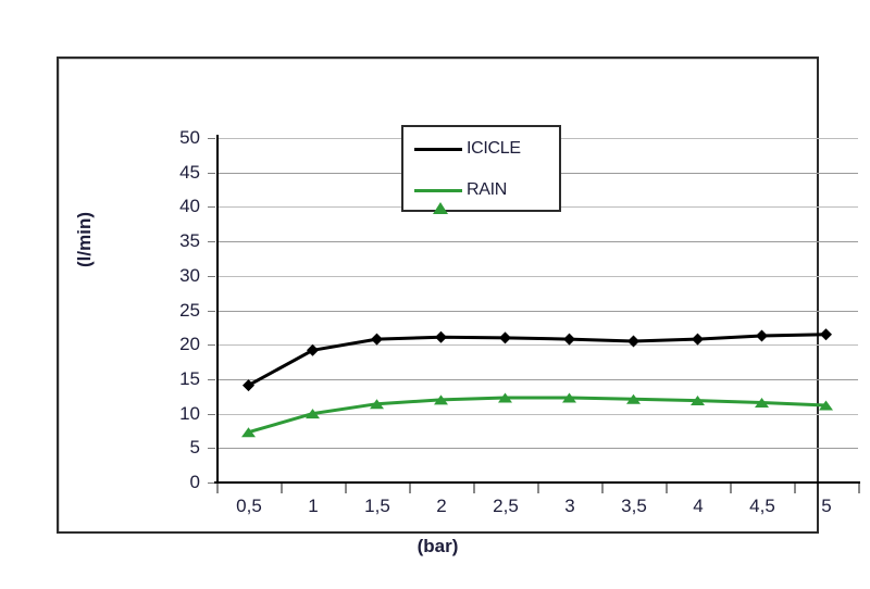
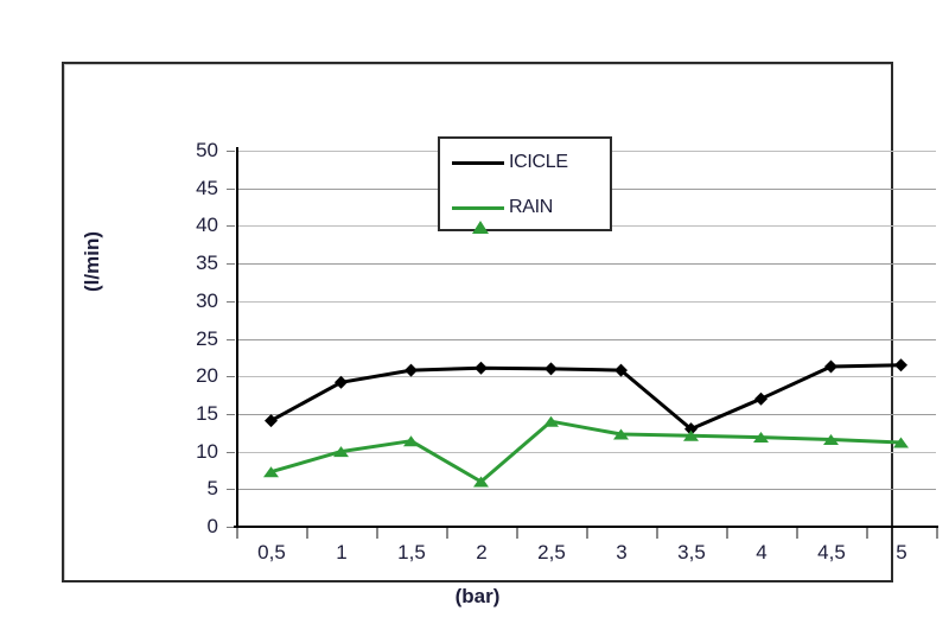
RAIN/2: 12 -> 6
RAIN/2,5: 12 -> 14
ICICLE/3,5: 20 -> 13
ICICLE/4: 21 -> 17
